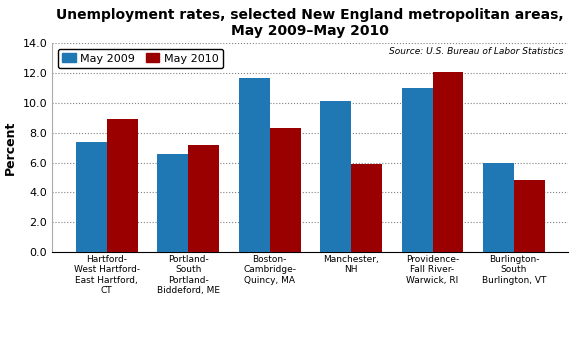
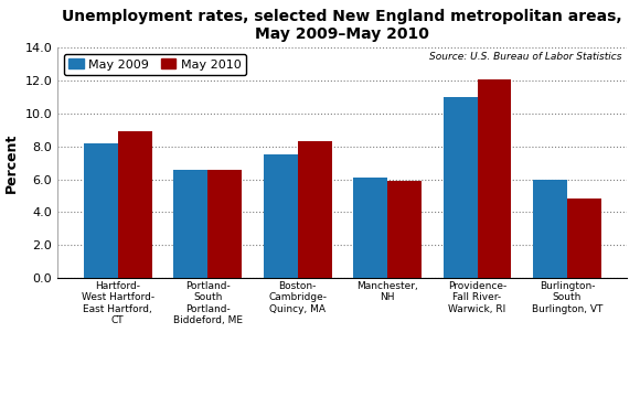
May 2009/Hartford- West Hartford- East Hartford, CT: 7.4 -> 8.2
May 2010/Portland- South Portland- Biddeford, ME: 7.2 -> 6.6
May 2009/Boston- Cambridge- Quincy, MA: 11.7 -> 7.5
May 2009/Manchester, NH: 10.1 -> 6.1
